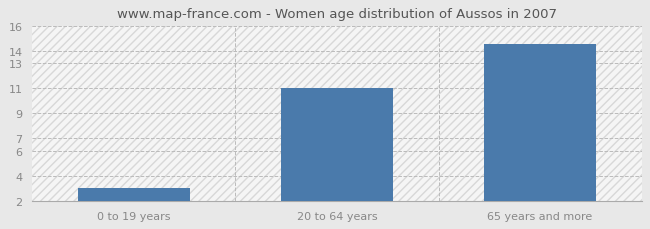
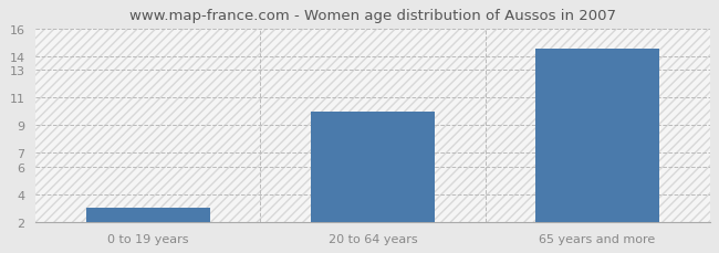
20 to 64 years: 11.0 -> 10.0
